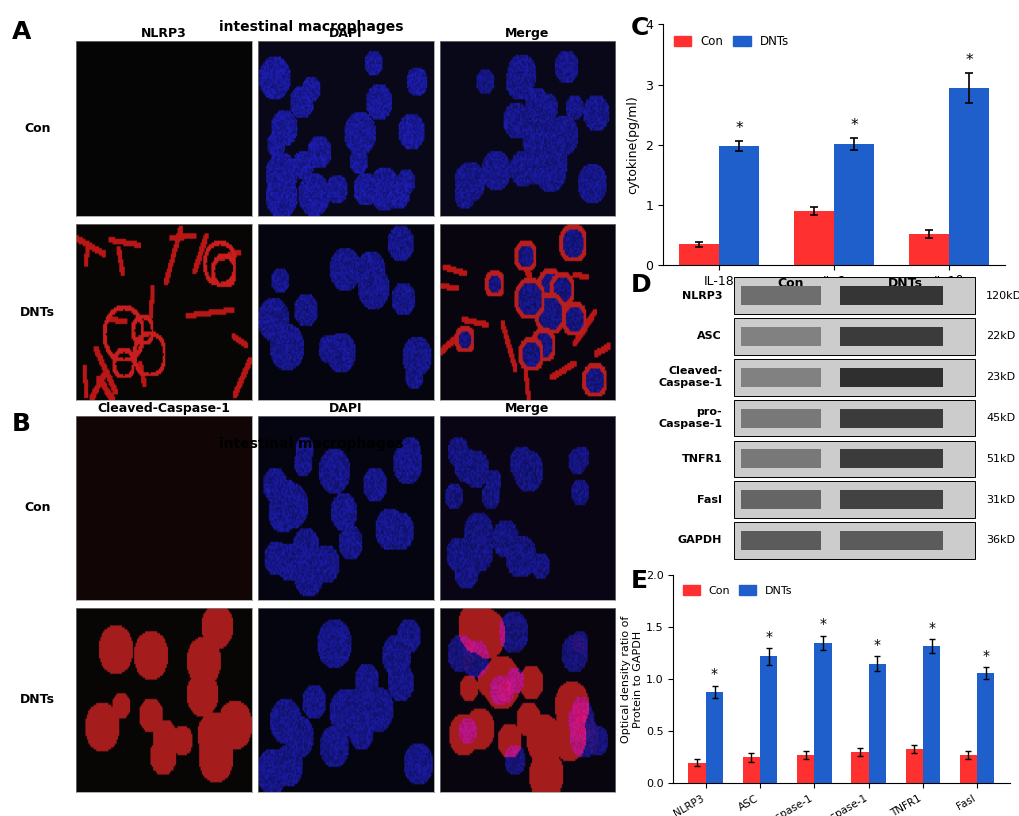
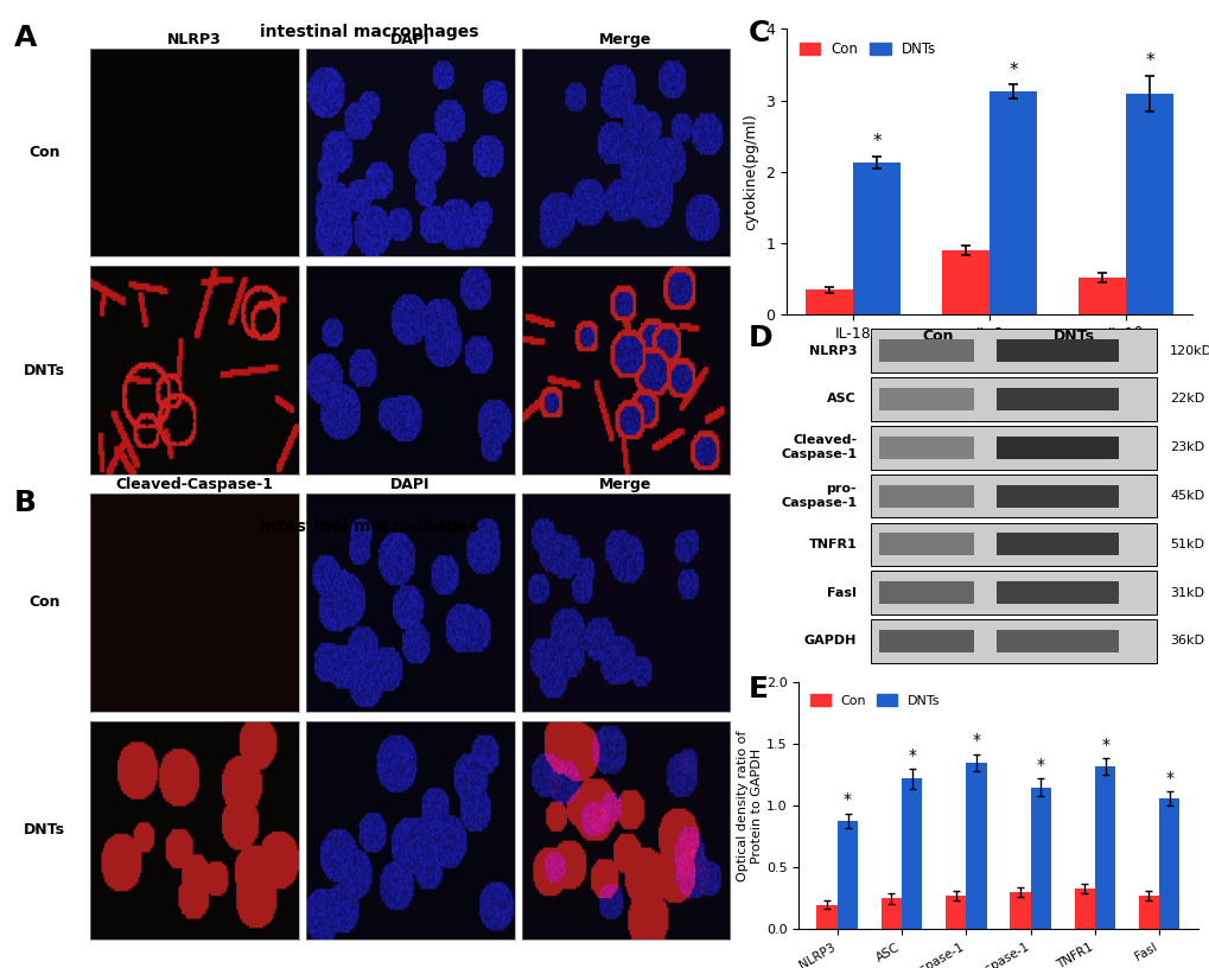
DNTs/IL-18: 1.98 -> 2.13
DNTs/IL-6: 2.02 -> 3.12
DNTs/IL-1β: 2.94 -> 3.10
